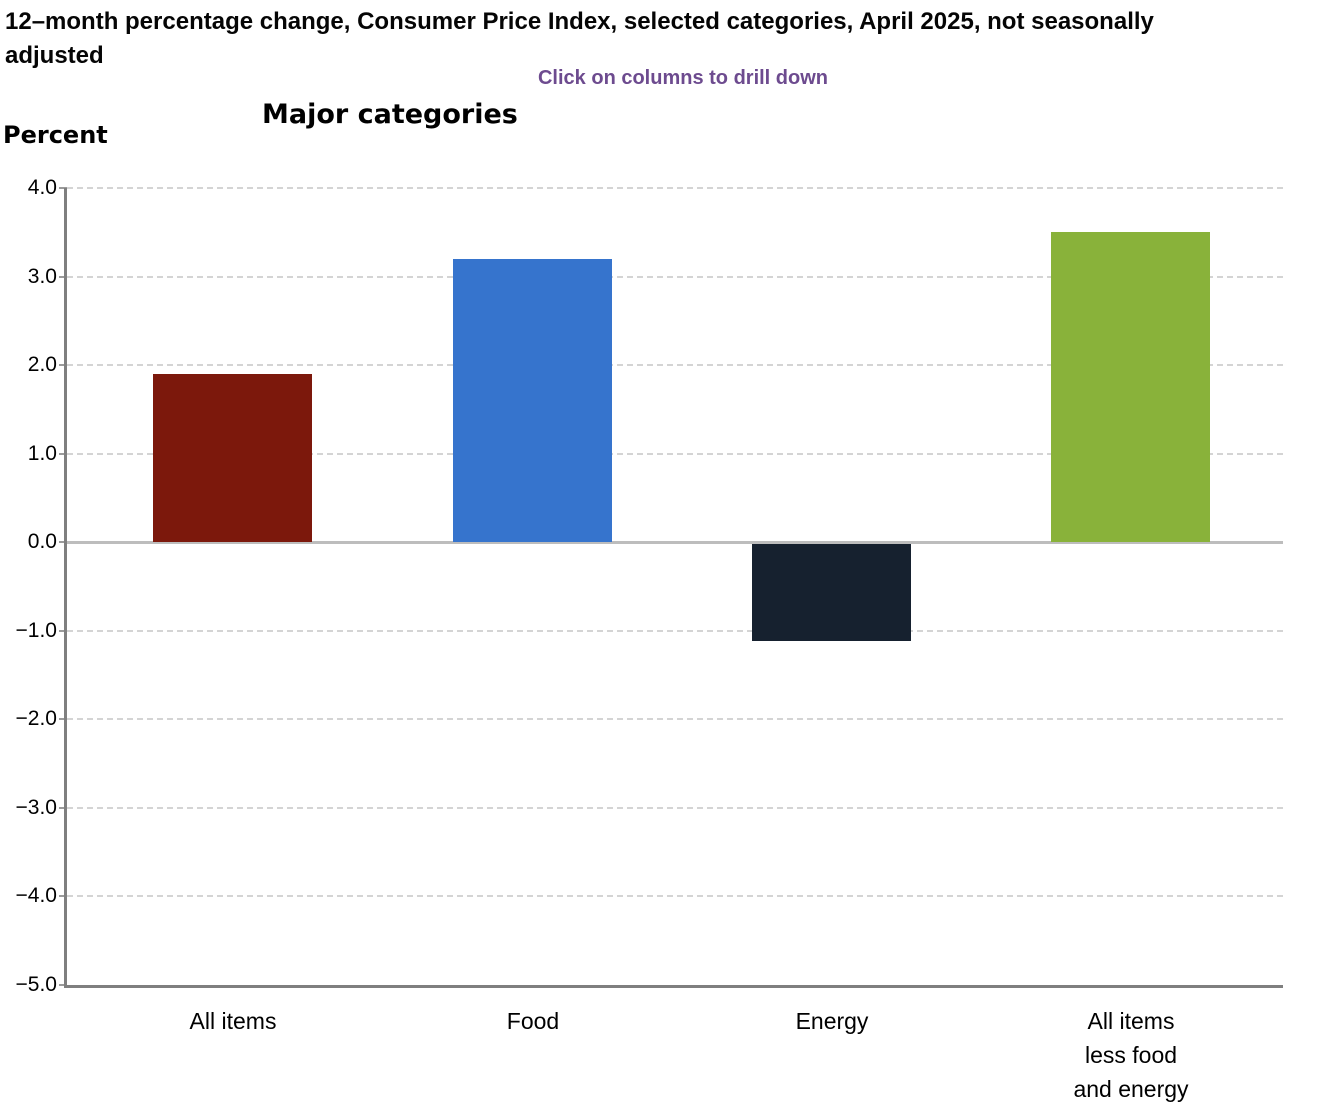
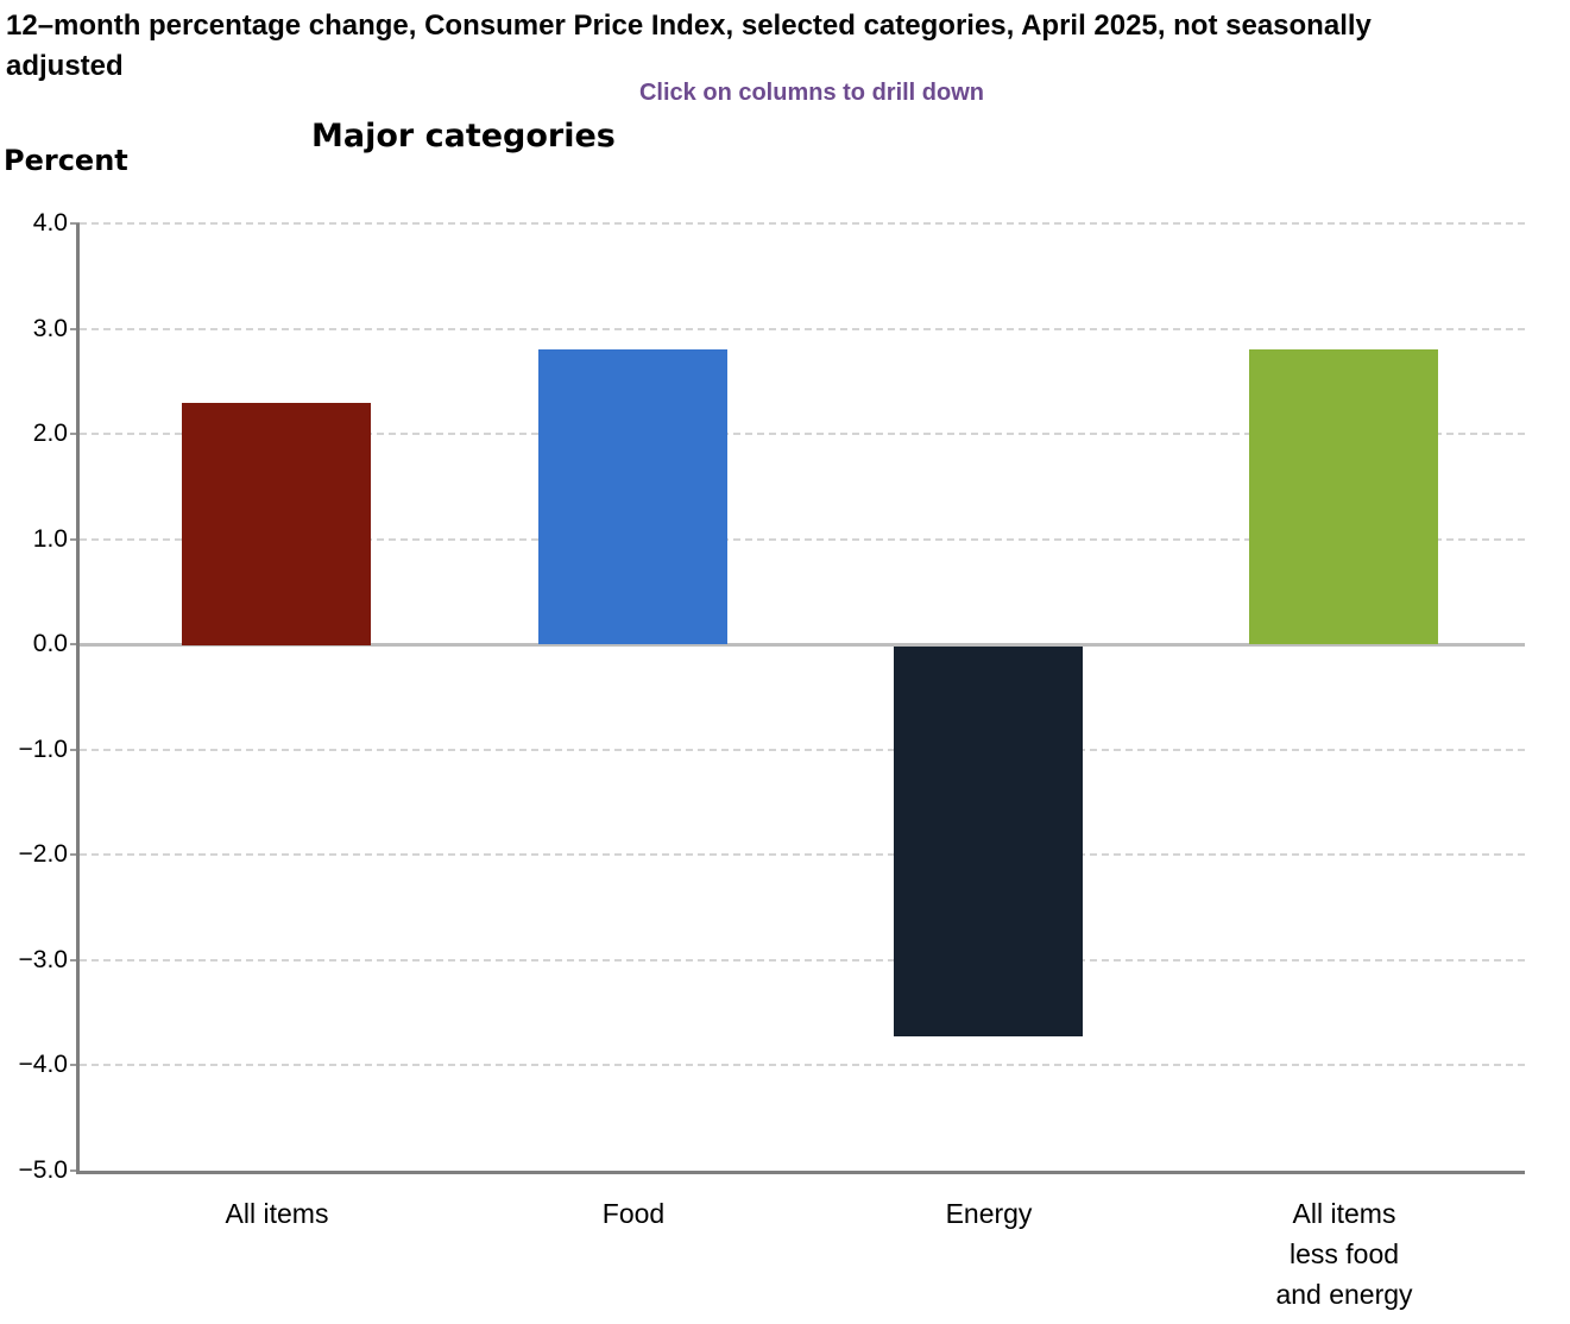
All items: 1.9 -> 2.3
Food: 3.2 -> 2.8
Energy: -1.1 -> -3.7
All items less food and energy: 3.5 -> 2.8
